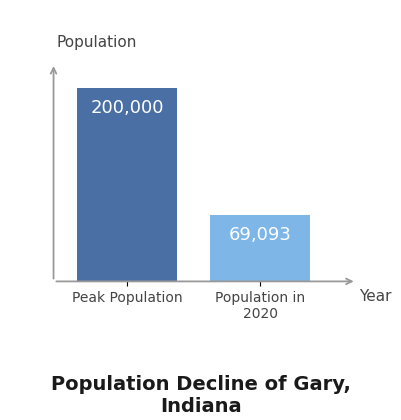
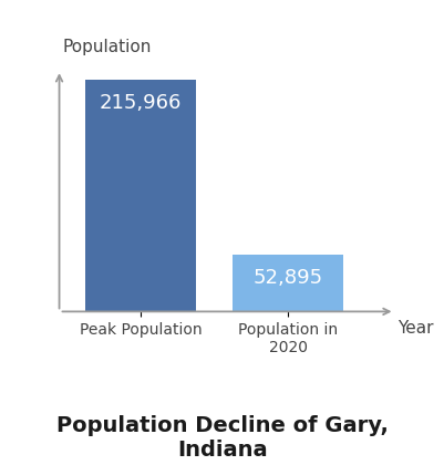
Peak Population: 200,000 -> 215,966
Population in 2020: 69,093 -> 52,895
